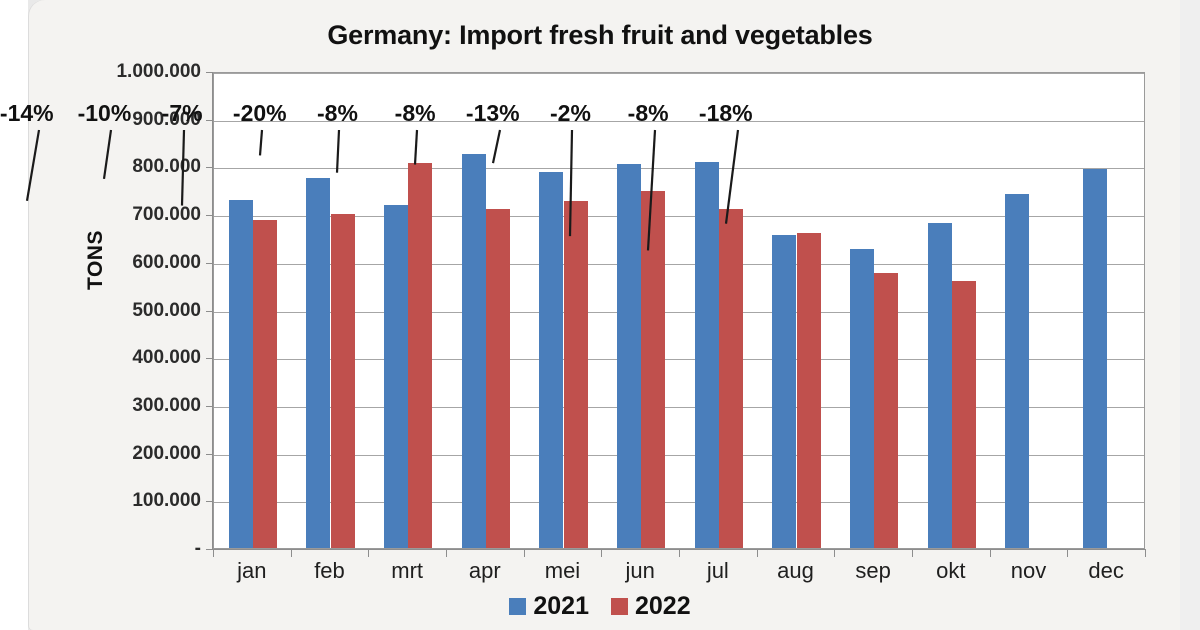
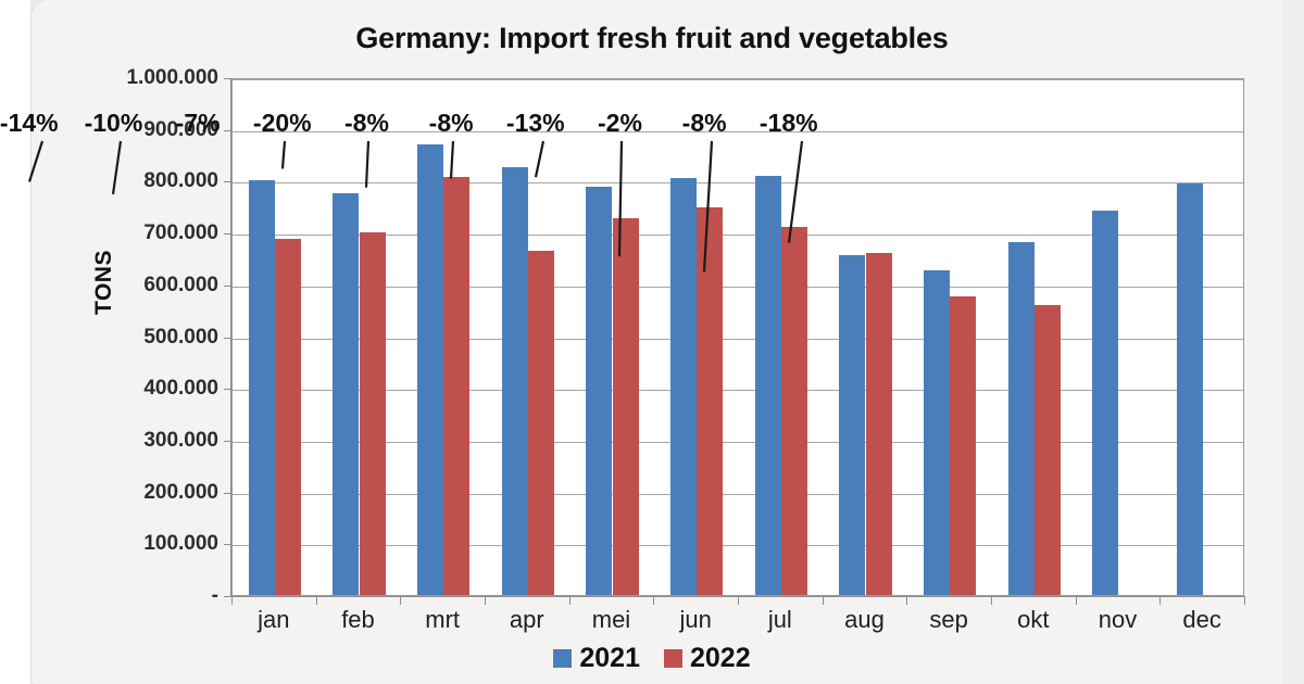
2021/jan: 730000 -> 800000
2021/mrt: 720000 -> 870000
2022/apr: 710000 -> 660000
